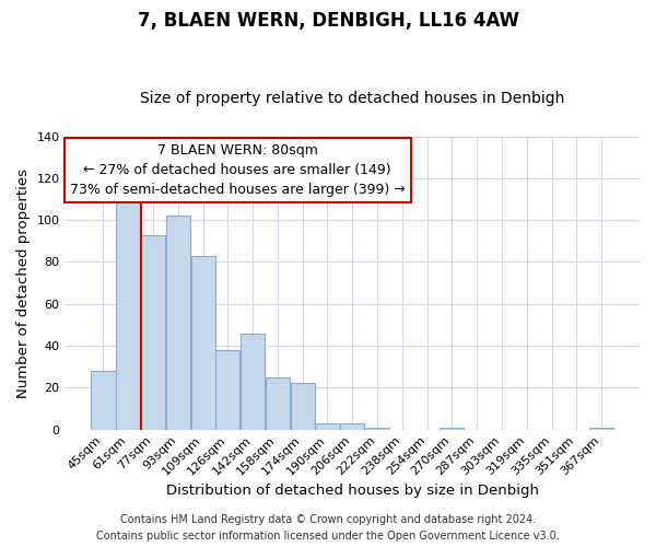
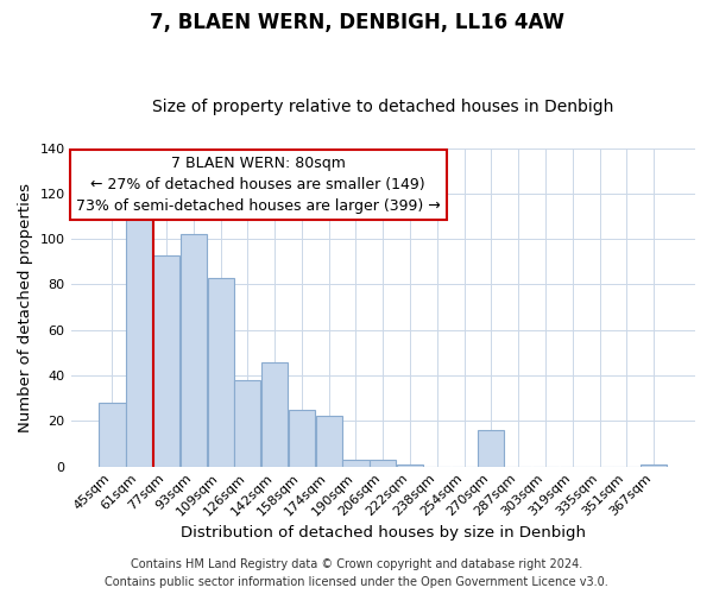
270sqm: 1 -> 16
